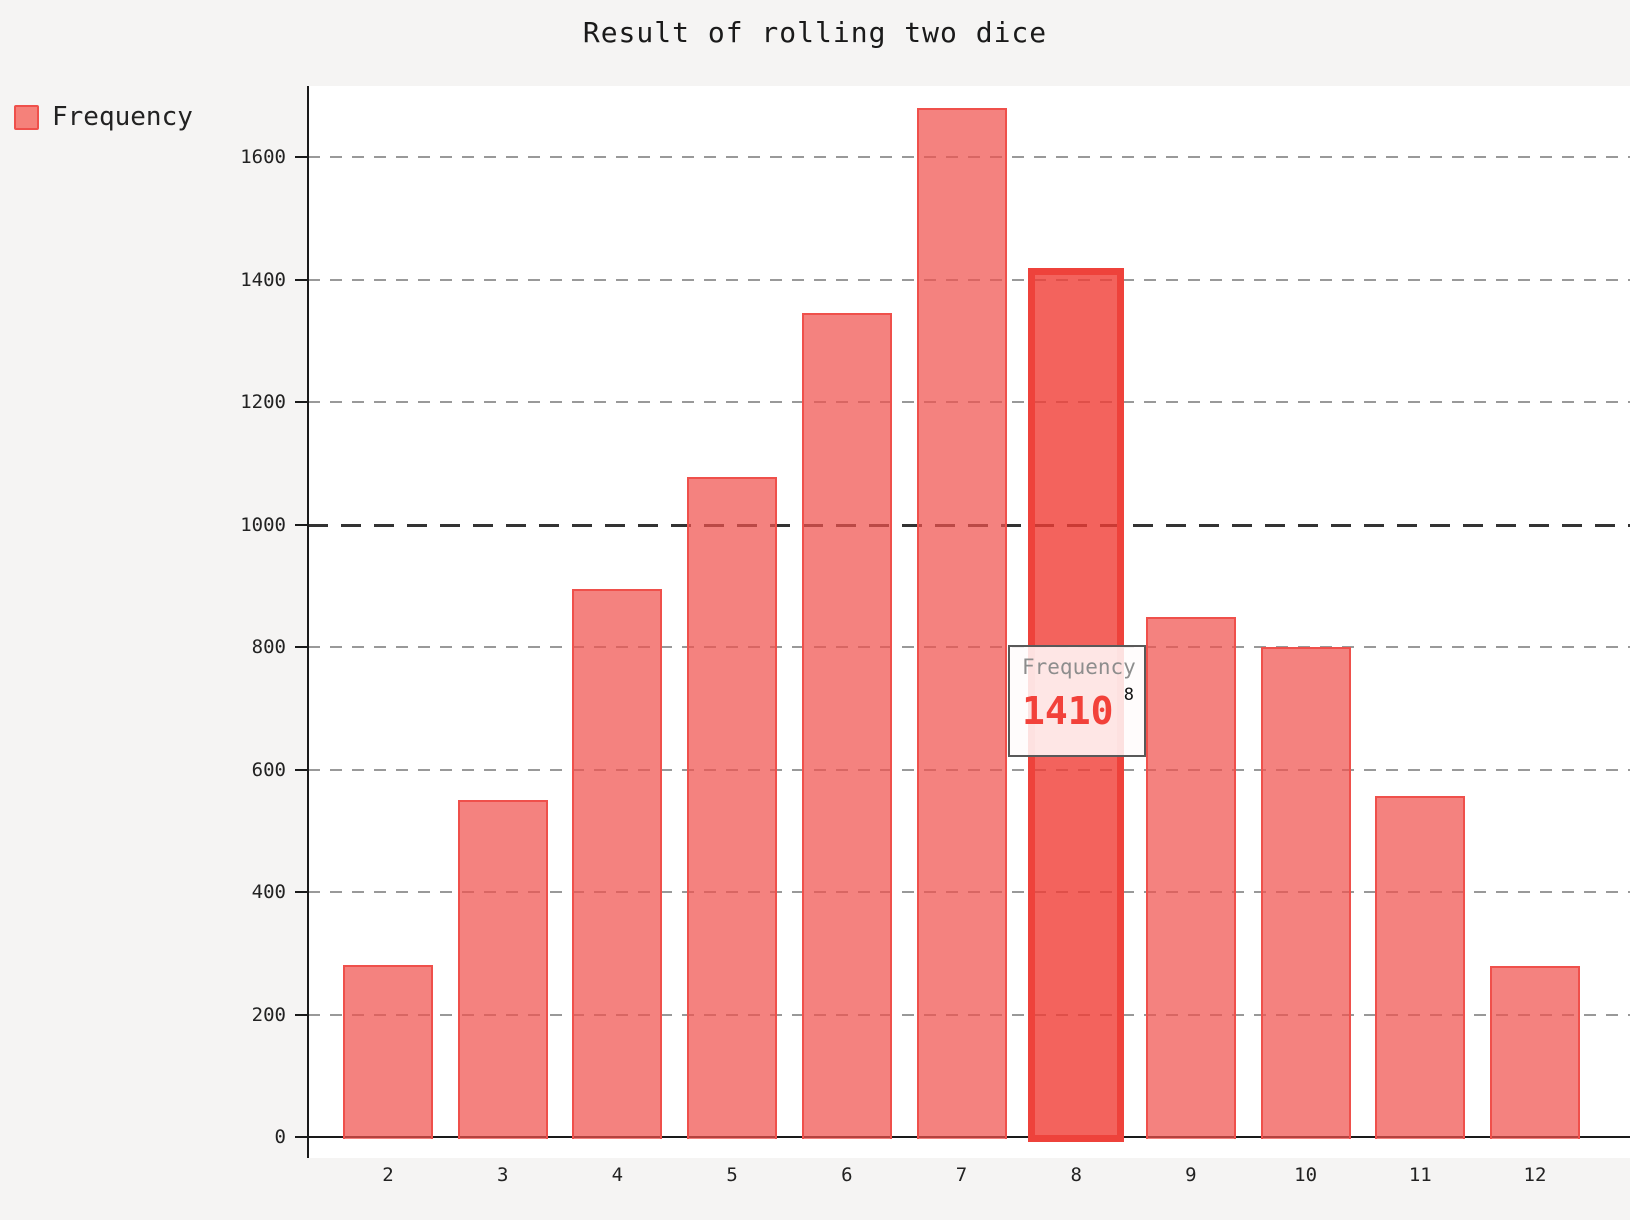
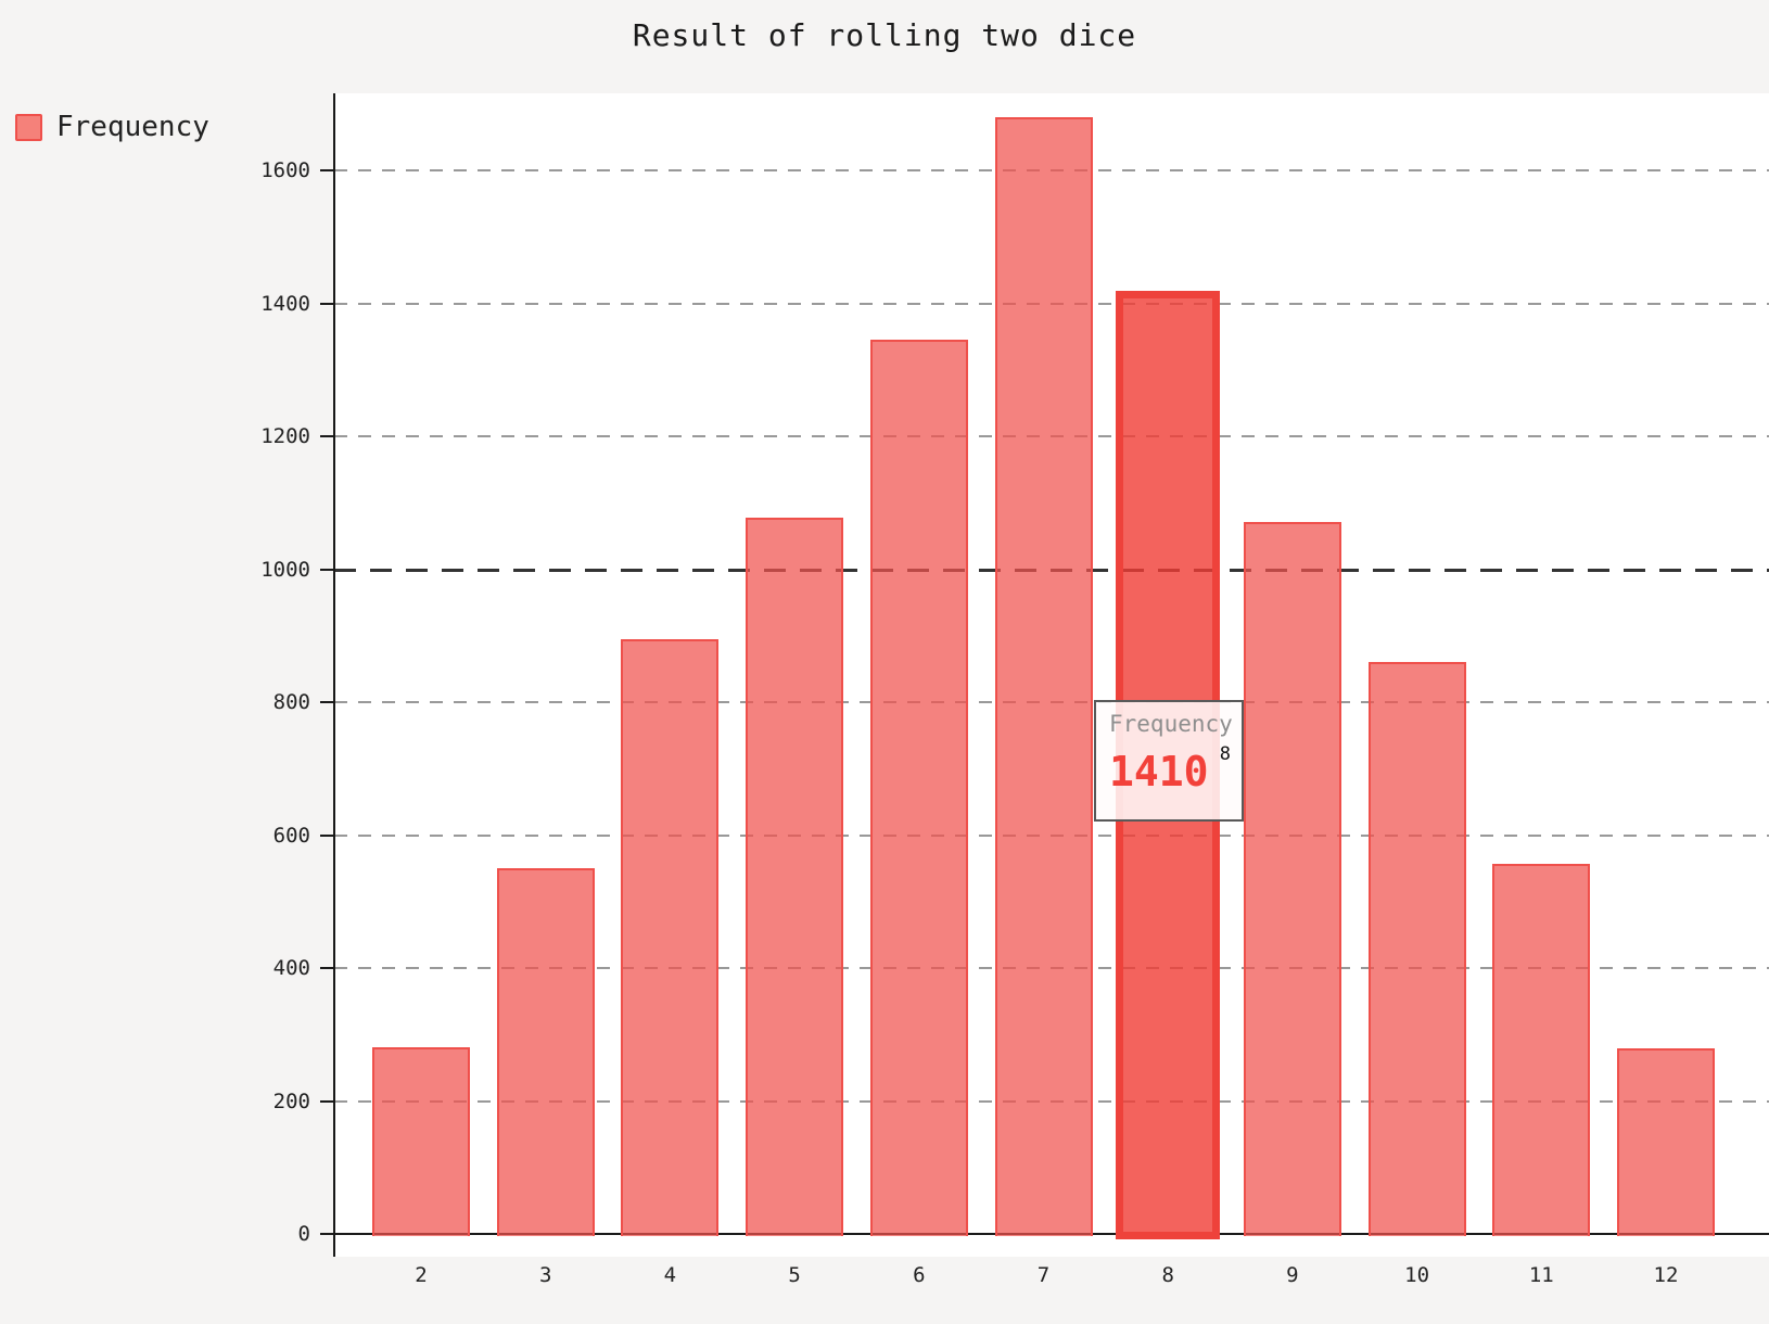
9: 850 -> 1070
10: 800 -> 860
